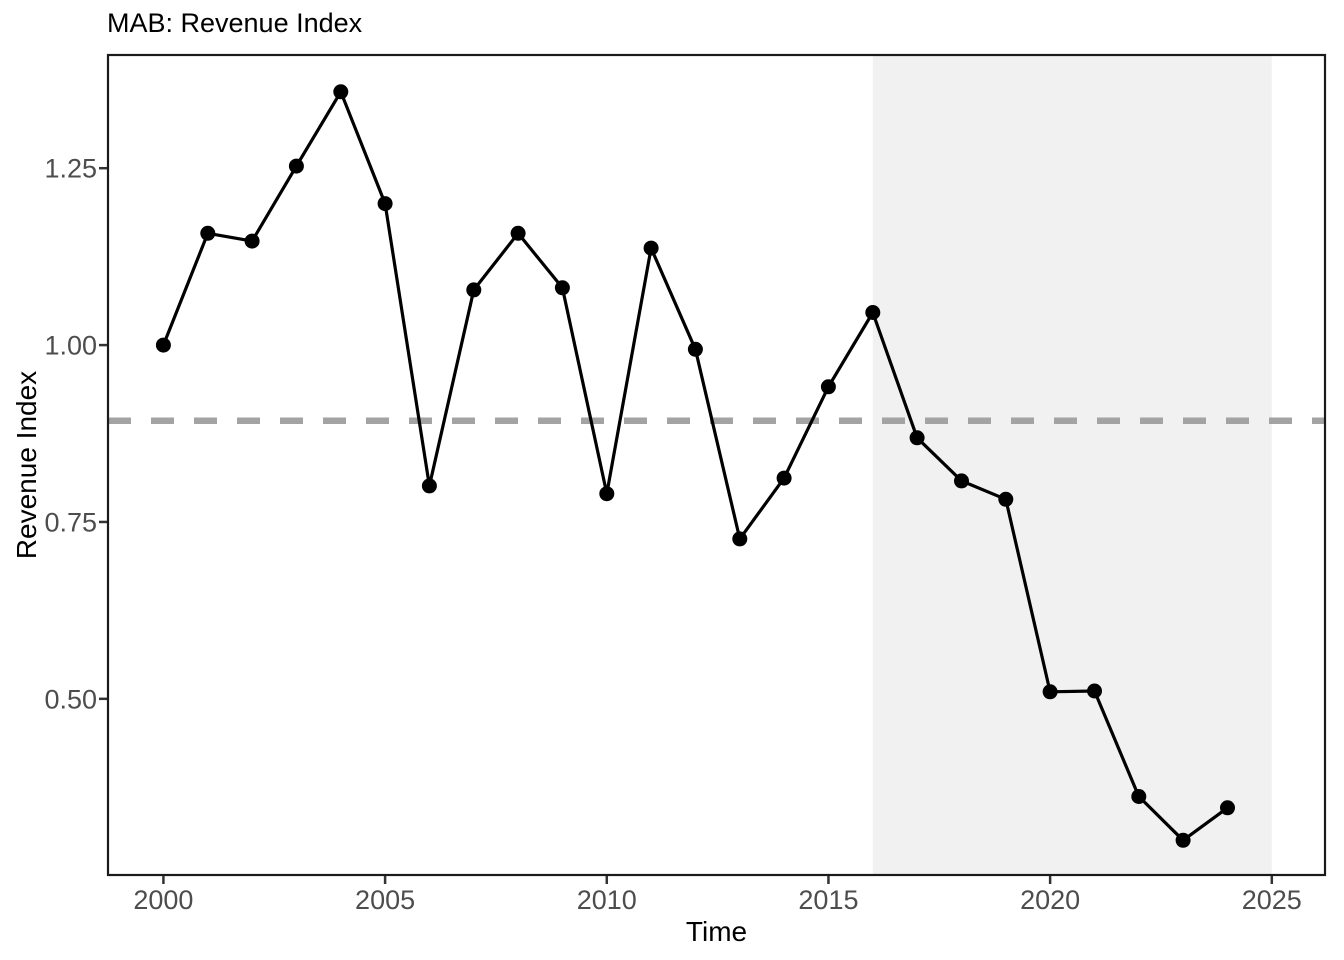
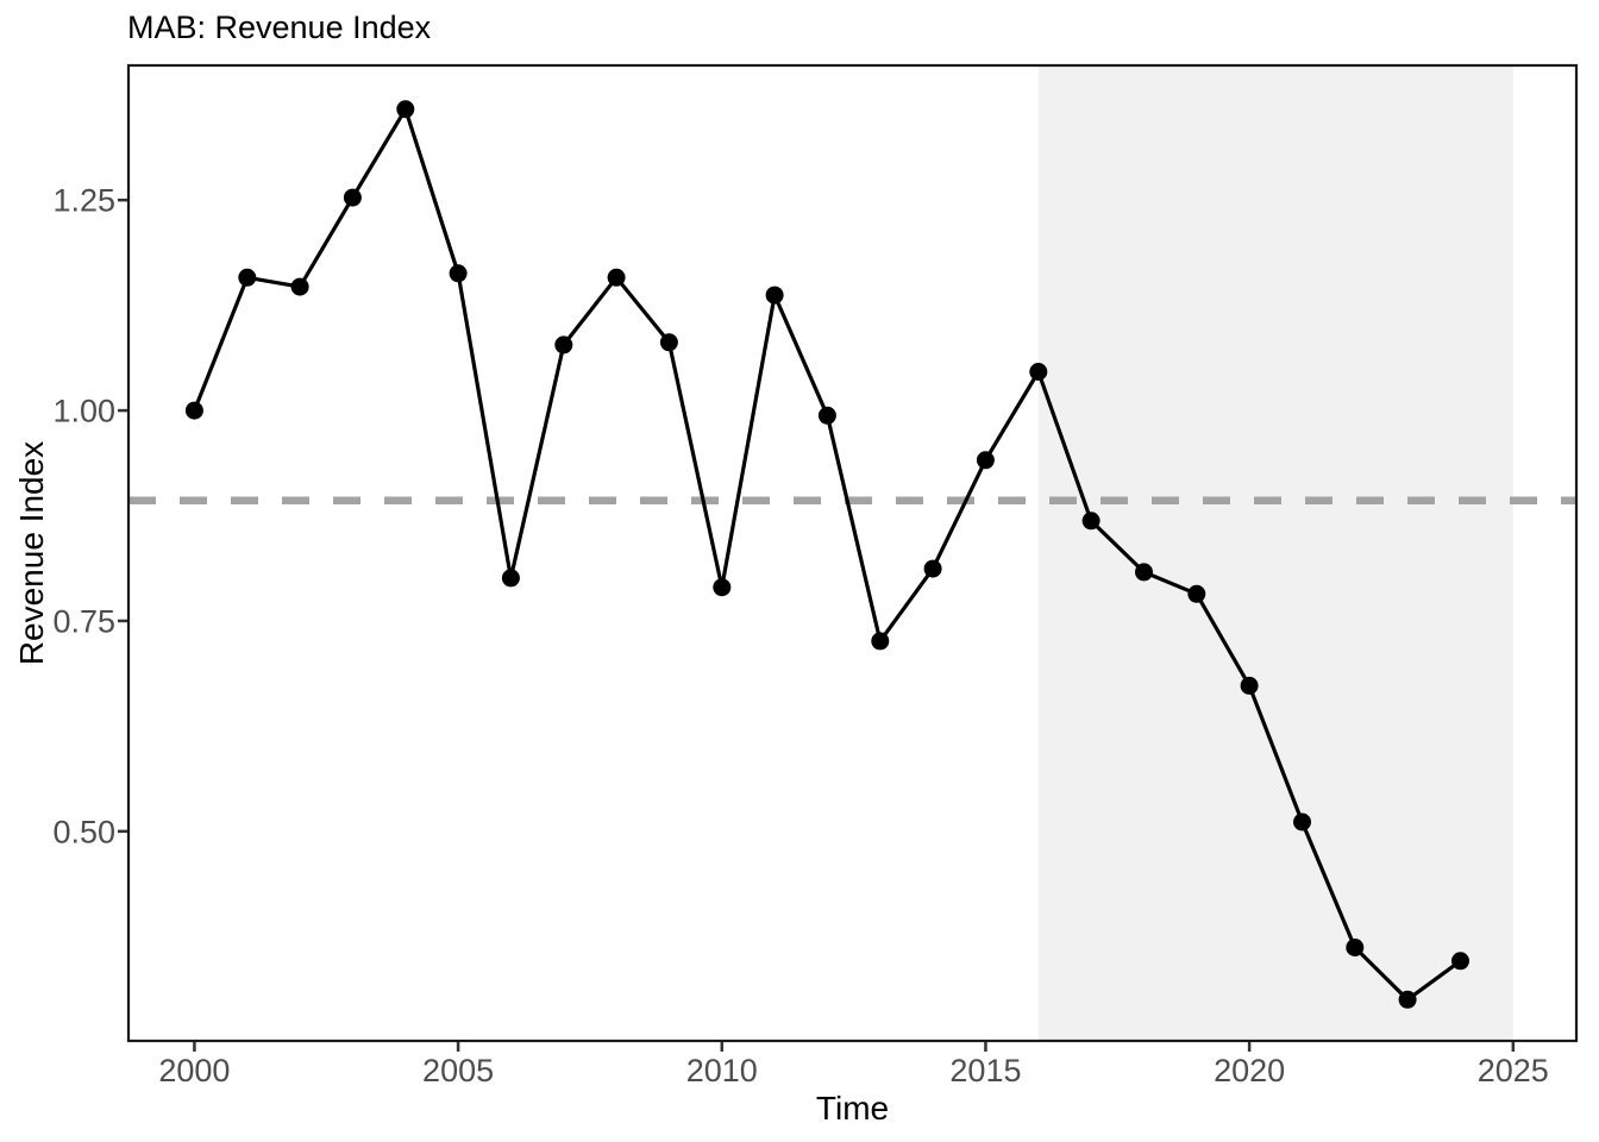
2005: 1.20 -> 1.16
2020: 0.51 -> 0.67
